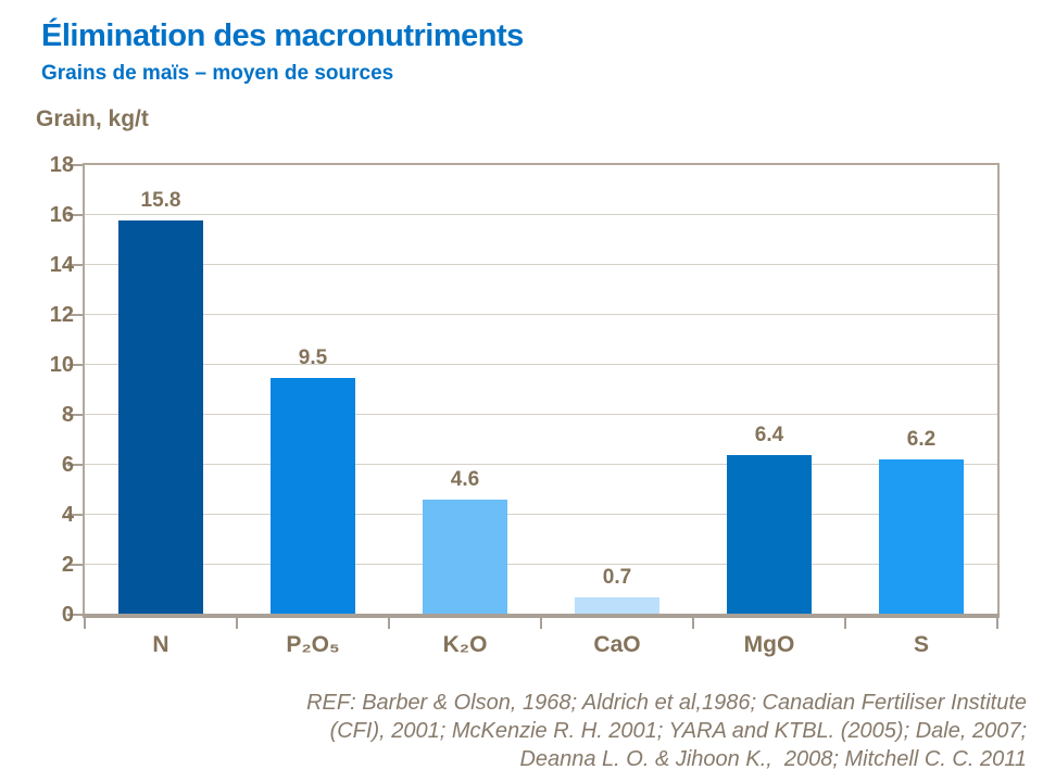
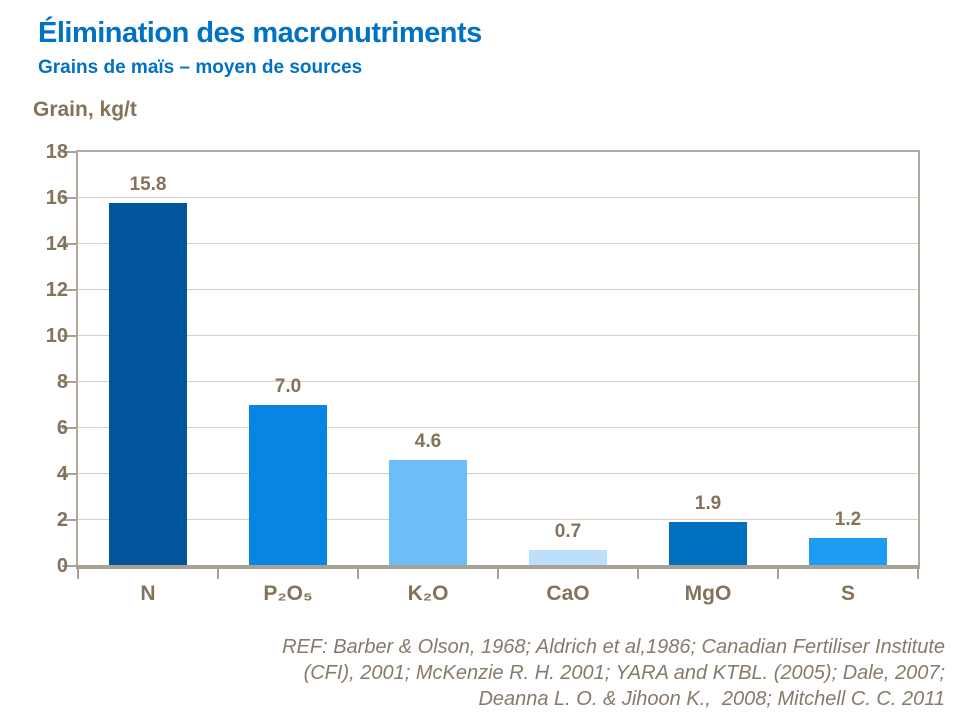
P₂O₅: 9.5 -> 7.0
MgO: 6.4 -> 1.9
S: 6.2 -> 1.2
